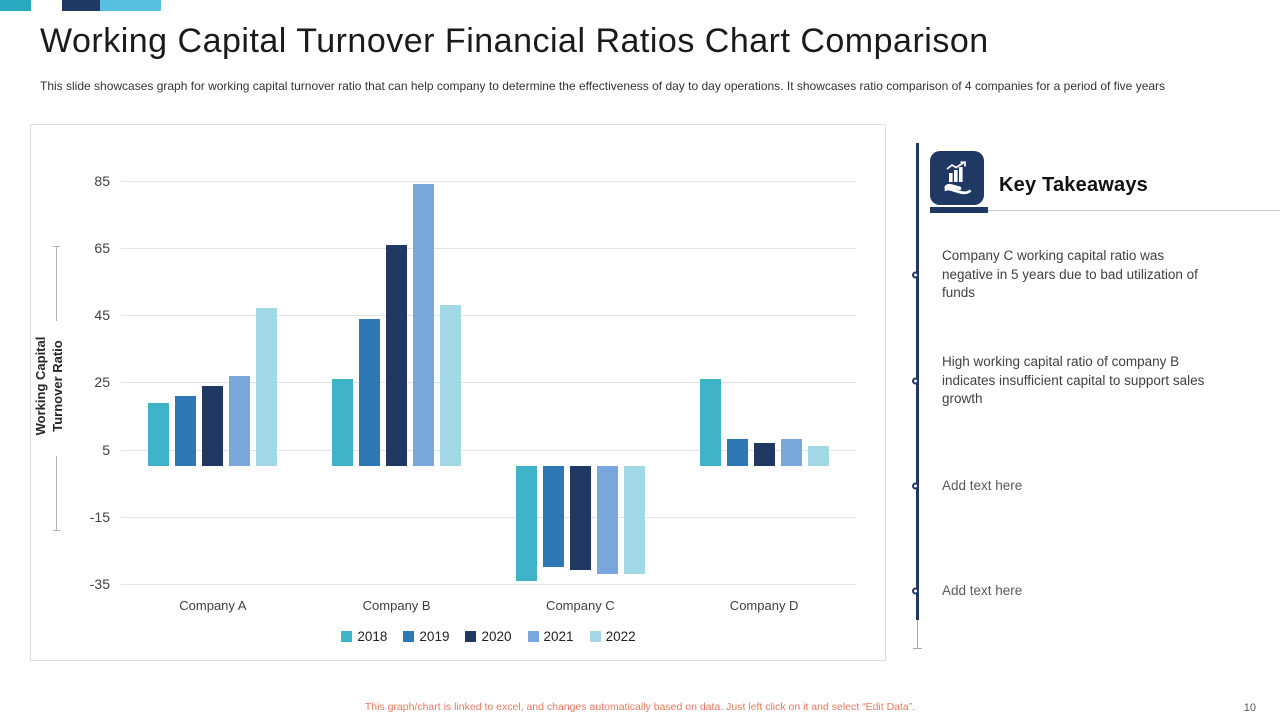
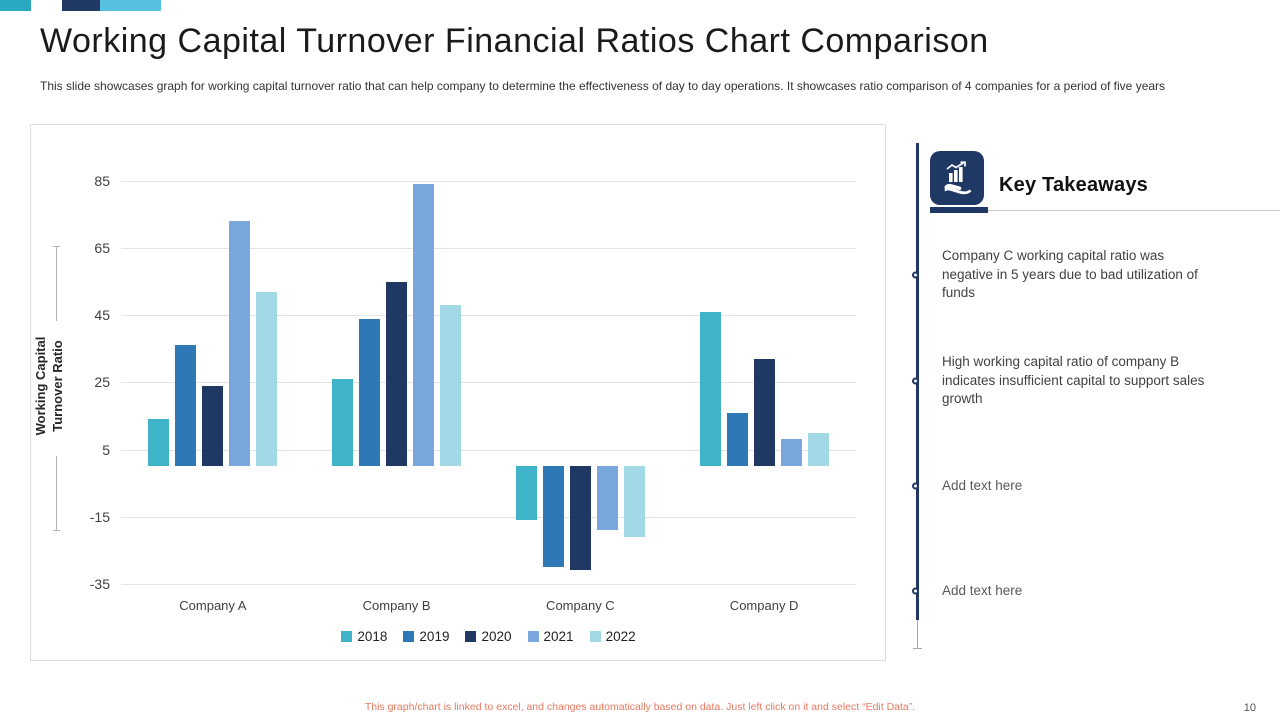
2018/Company A: 19 -> 14
2019/Company A: 21 -> 36
2021/Company A: 27 -> 73
2022/Company A: 47 -> 52
2020/Company B: 66 -> 55
2018/Company C: -34 -> -16
2021/Company C: -32 -> -19
2022/Company C: -32 -> -21
2018/Company D: 26 -> 46
2019/Company D: 8 -> 16
2020/Company D: 7 -> 32
2022/Company D: 6 -> 10
